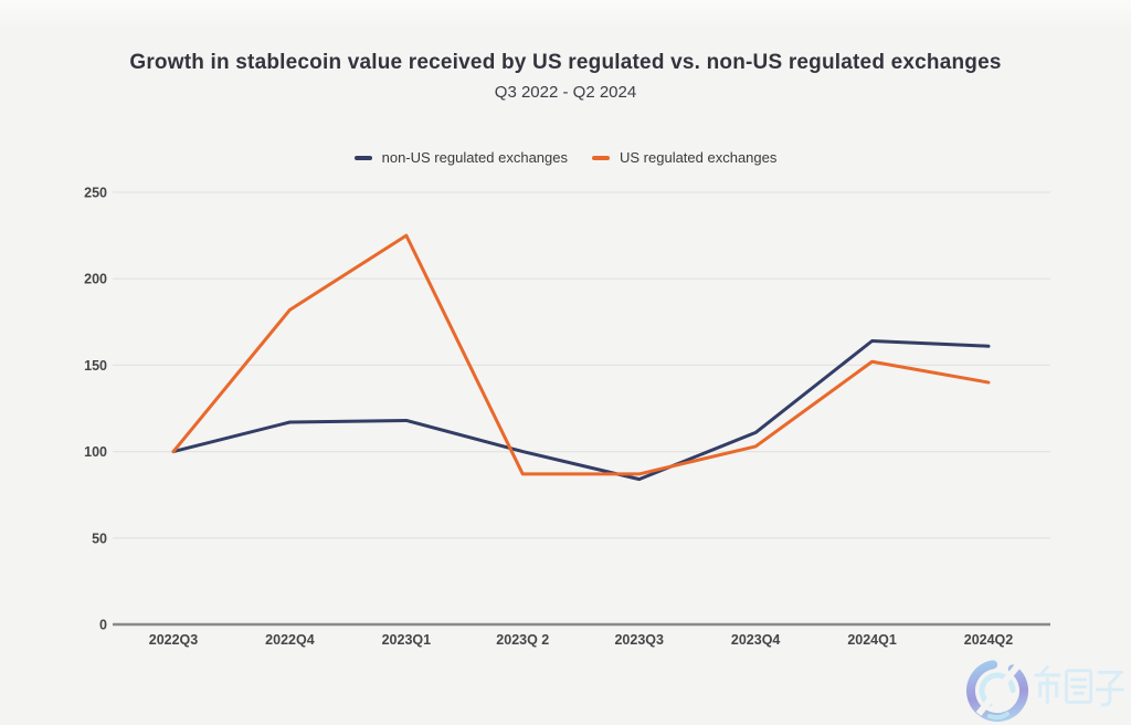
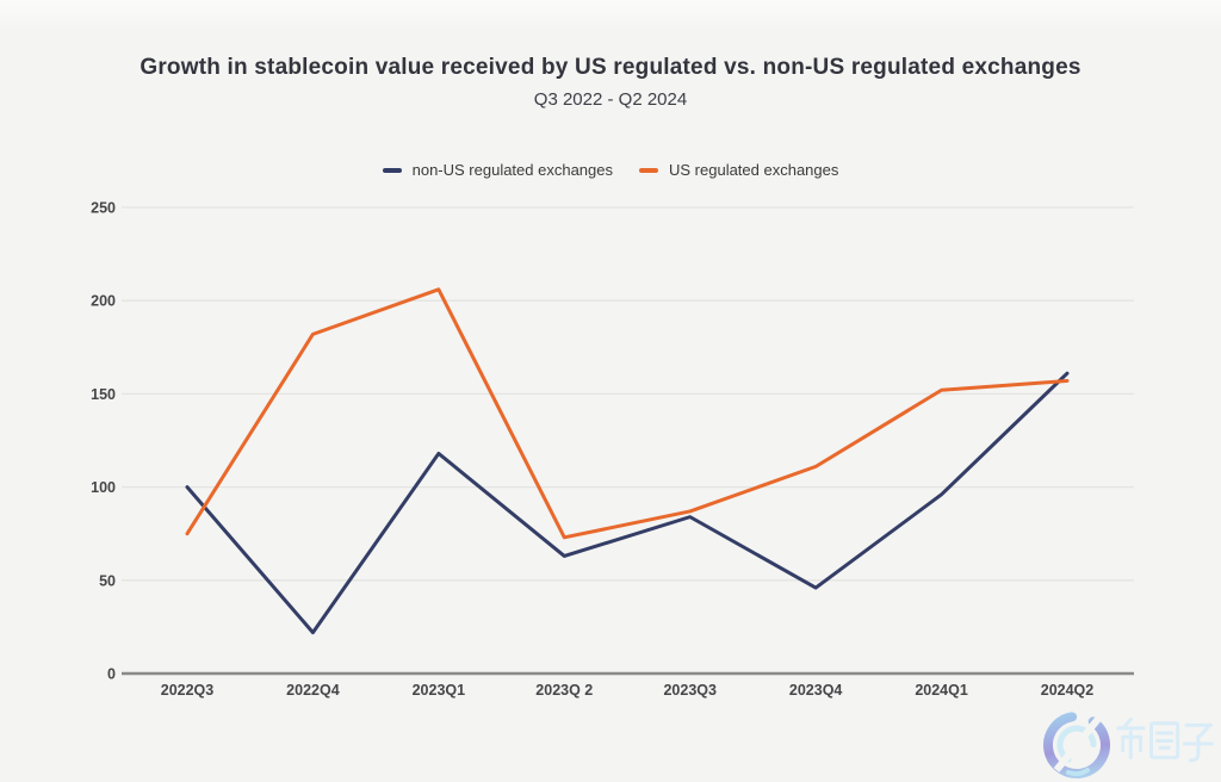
US regulated exchanges/2022Q3: 100 -> 75
non-US regulated exchanges/2022Q4: 117 -> 22
US regulated exchanges/2023Q1: 225 -> 206
non-US regulated exchanges/2023Q 2: 100 -> 63
US regulated exchanges/2023Q 2: 87 -> 73
non-US regulated exchanges/2023Q4: 111 -> 46
US regulated exchanges/2023Q4: 103 -> 111
non-US regulated exchanges/2024Q1: 164 -> 96
US regulated exchanges/2024Q2: 140 -> 157
